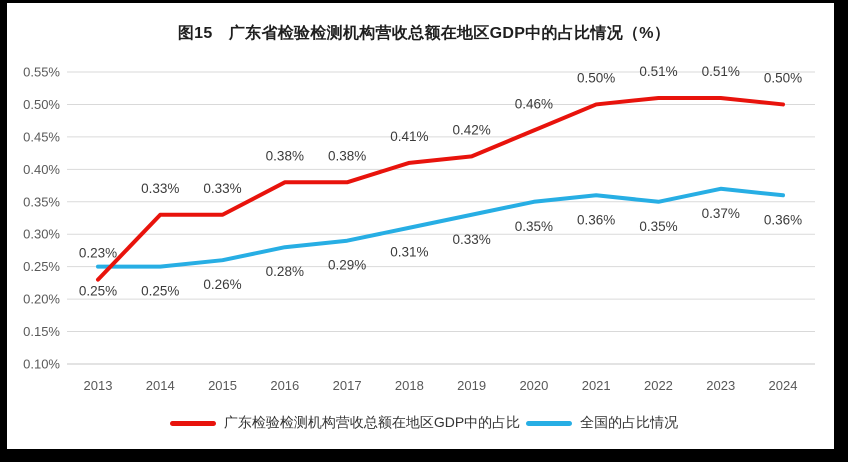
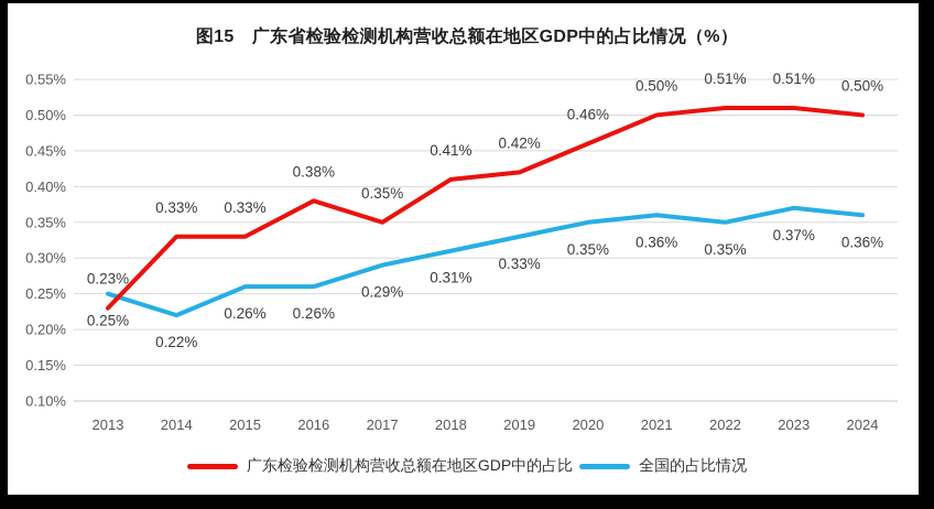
全国的占比情况/2014: 0.25% -> 0.22%
全国的占比情况/2016: 0.28% -> 0.26%
广东检验检测机构营收总额在地区GDP中的占比/2017: 0.38% -> 0.35%
